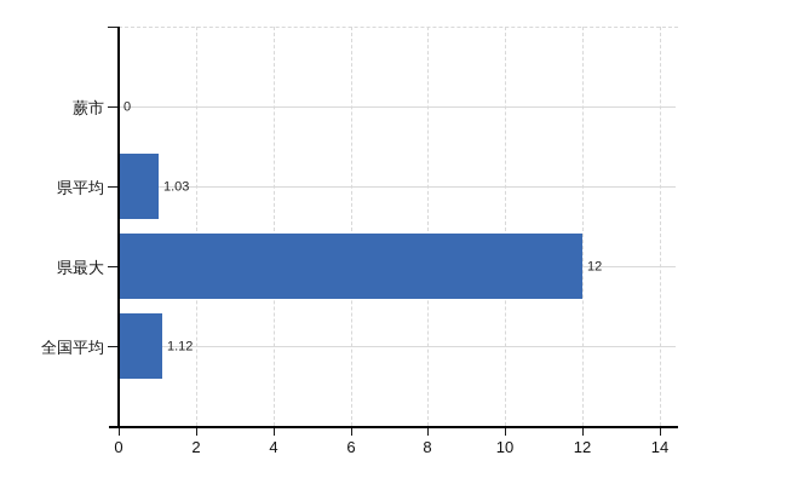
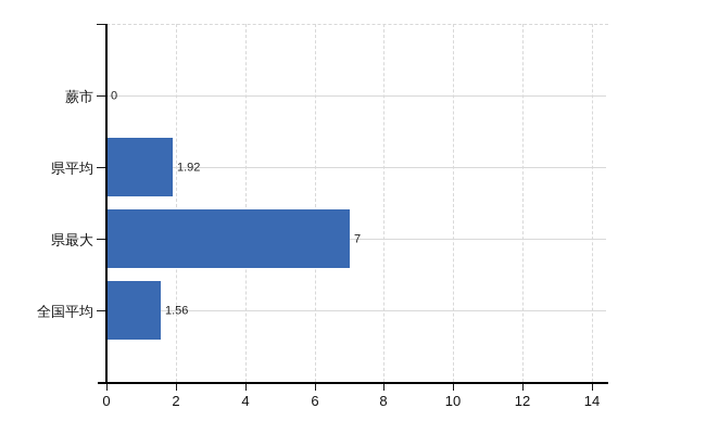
県平均: 1.03 -> 1.92
県最大: 12 -> 7
全国平均: 1.12 -> 1.56
